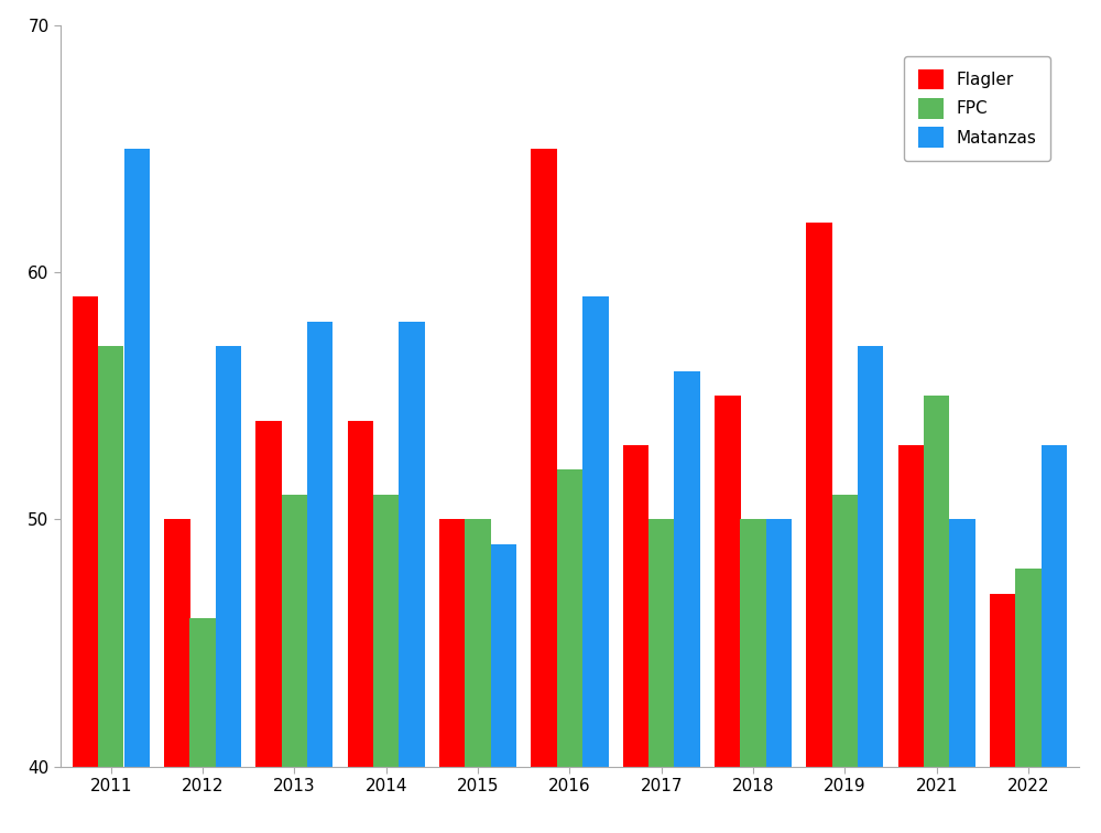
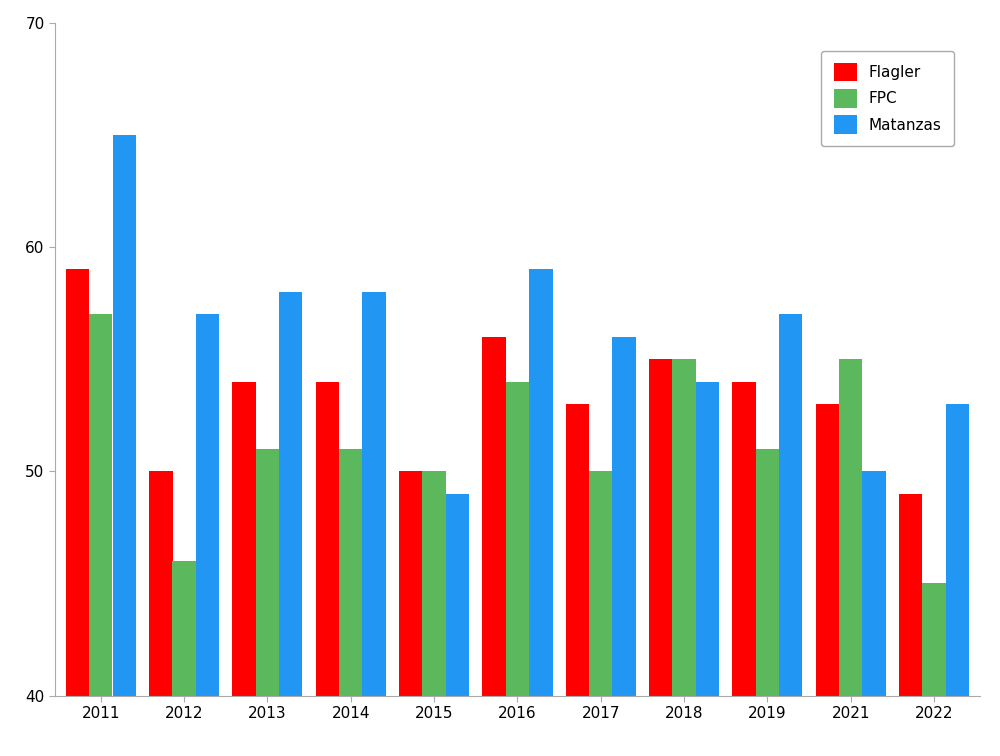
Flagler/2016: 65 -> 56
FPC/2016: 52 -> 54
FPC/2018: 50 -> 55
Matanzas/2018: 50 -> 54
Flagler/2019: 62 -> 54
Flagler/2022: 47 -> 49
FPC/2022: 48 -> 45
